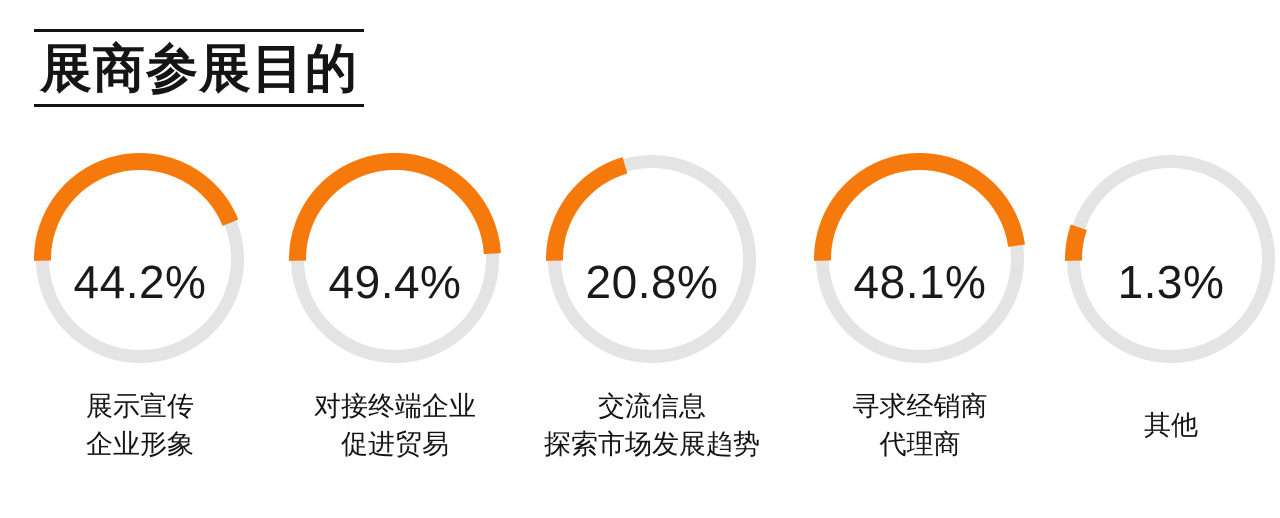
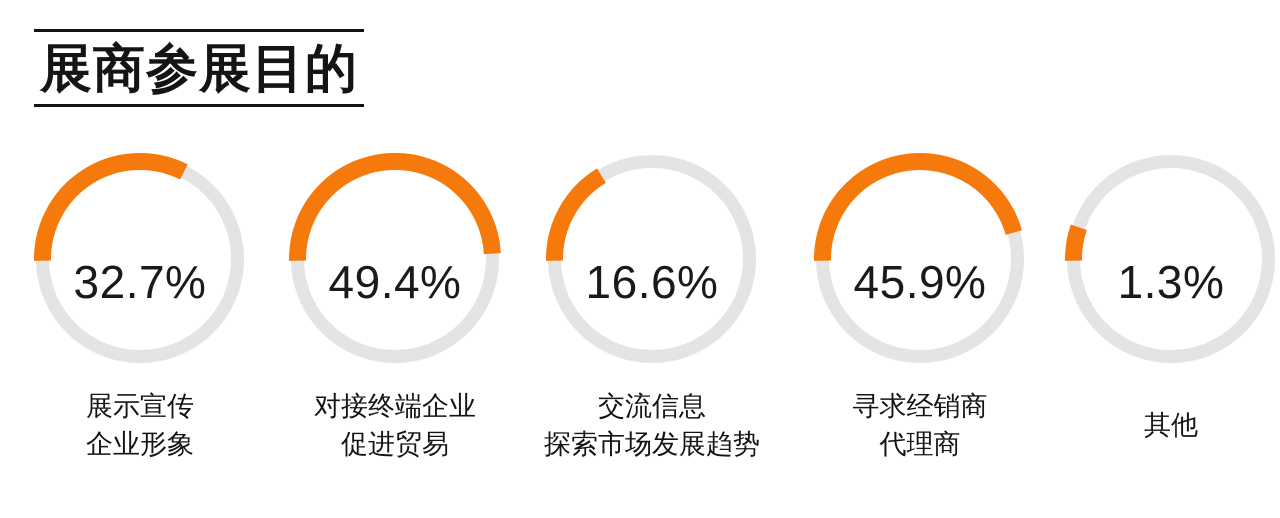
展示宣传企业形象: 44.2% -> 32.7%
交流信息探索市场发展趋势: 20.8% -> 16.6%
寻求经销商代理商: 48.1% -> 45.9%
